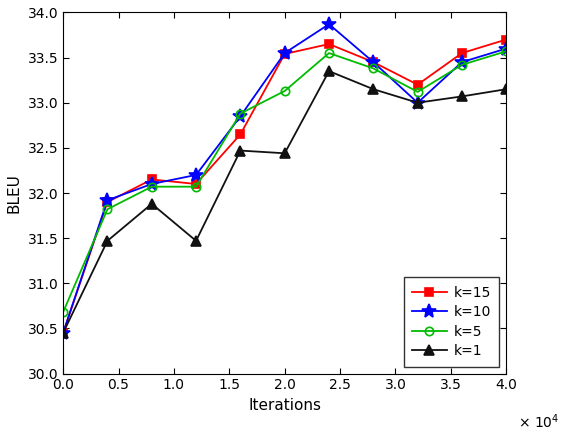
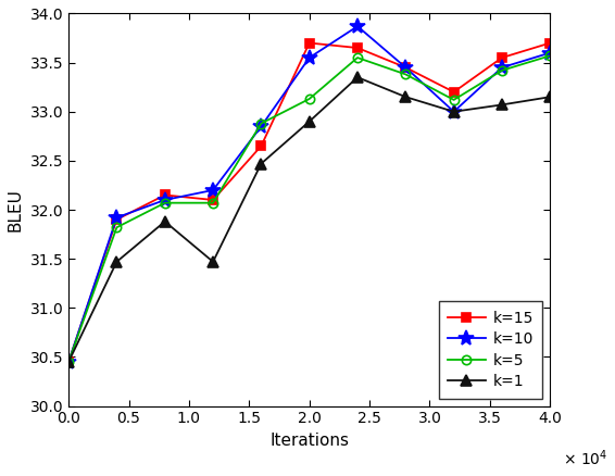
k=5/0.0: 30.68 -> 30.45
k=15/2.0: 33.54 -> 33.70
k=1/2.0: 32.44 -> 32.90
